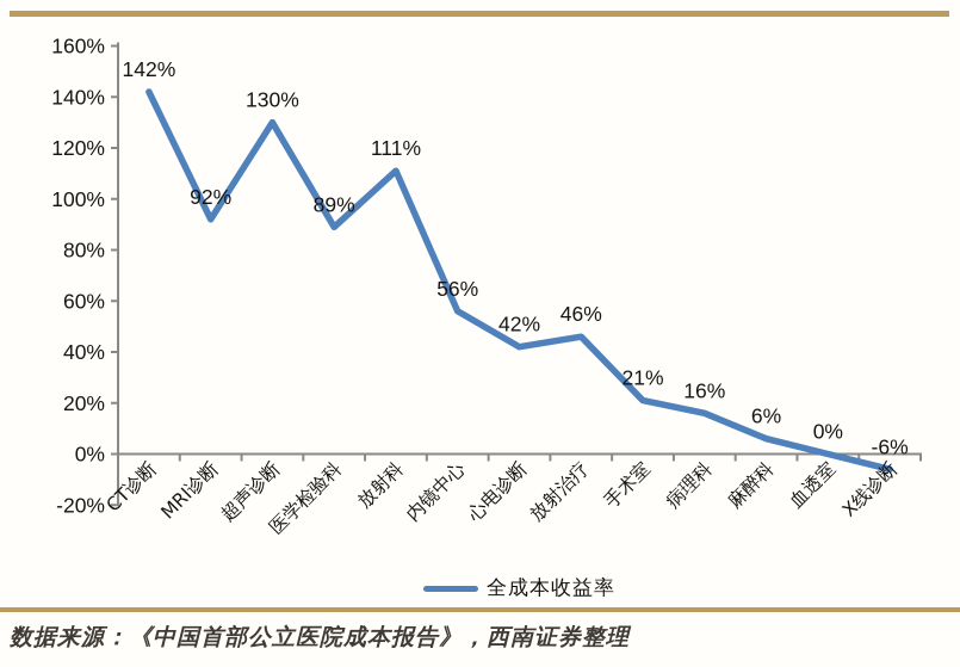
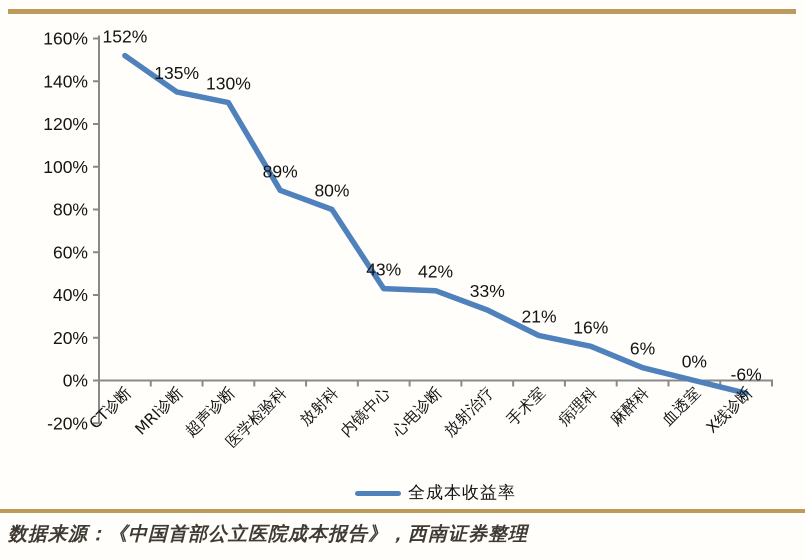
CT诊断: 142% -> 152%
MRI诊断: 92% -> 135%
放射科: 111% -> 80%
内镜中心: 56% -> 43%
放射治疗: 46% -> 33%
